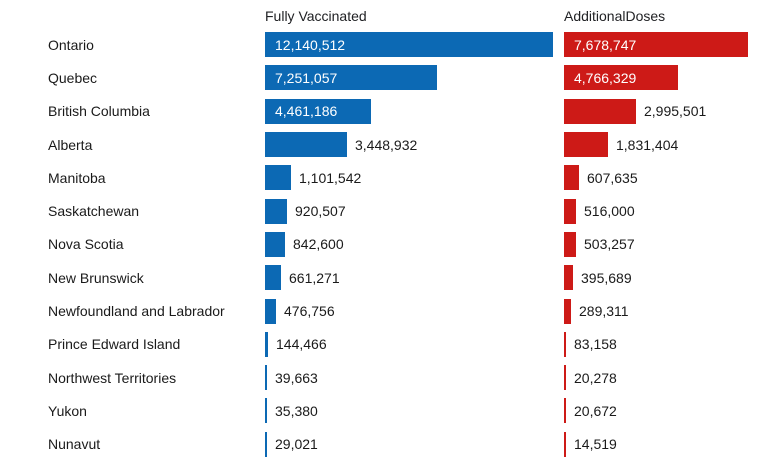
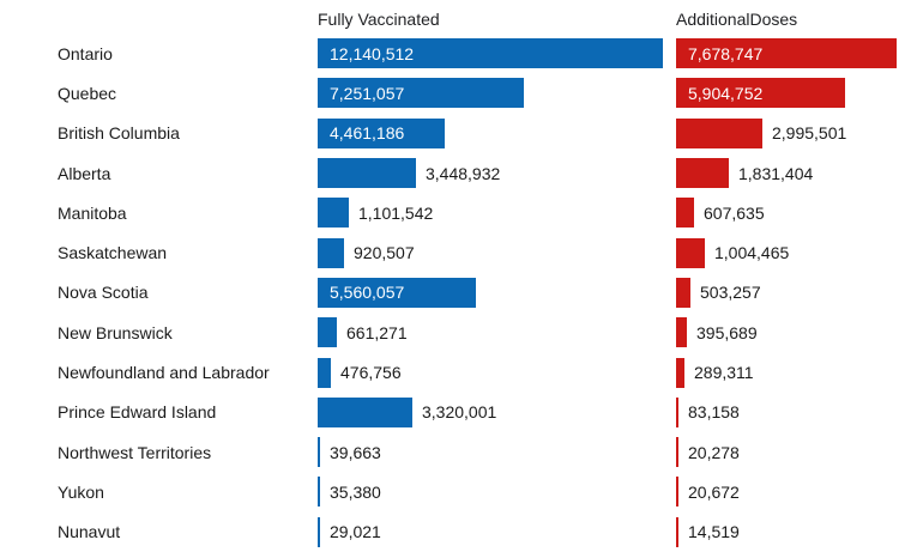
AdditionalDoses/Quebec: 4,766,329 -> 5,904,752
AdditionalDoses/Saskatchewan: 516,000 -> 1,004,465
Fully Vaccinated/Nova Scotia: 842,600 -> 5,560,057
Fully Vaccinated/Prince Edward Island: 144,466 -> 3,320,001
